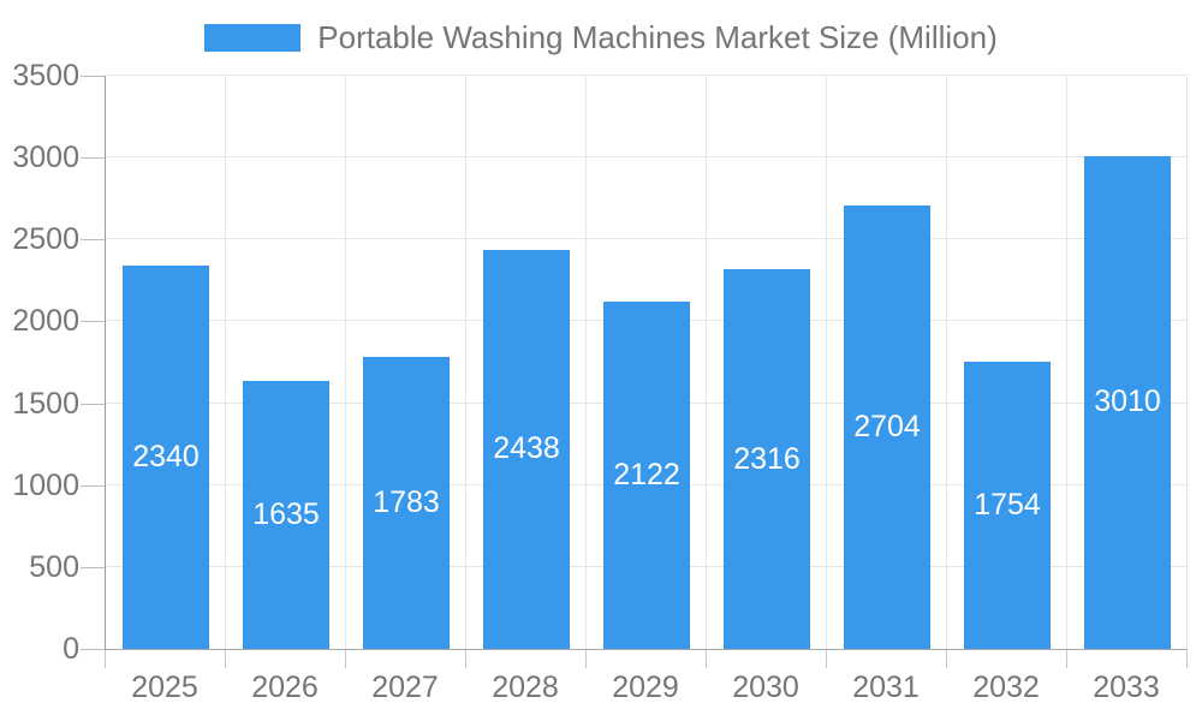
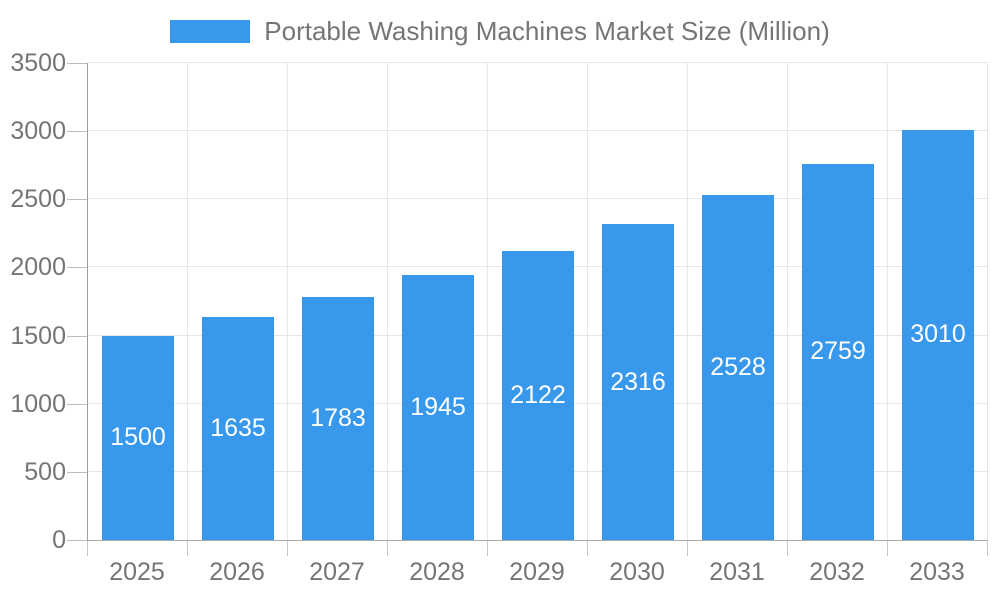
2025: 2340 -> 1500
2028: 2438 -> 1945
2031: 2704 -> 2528
2032: 1754 -> 2759
